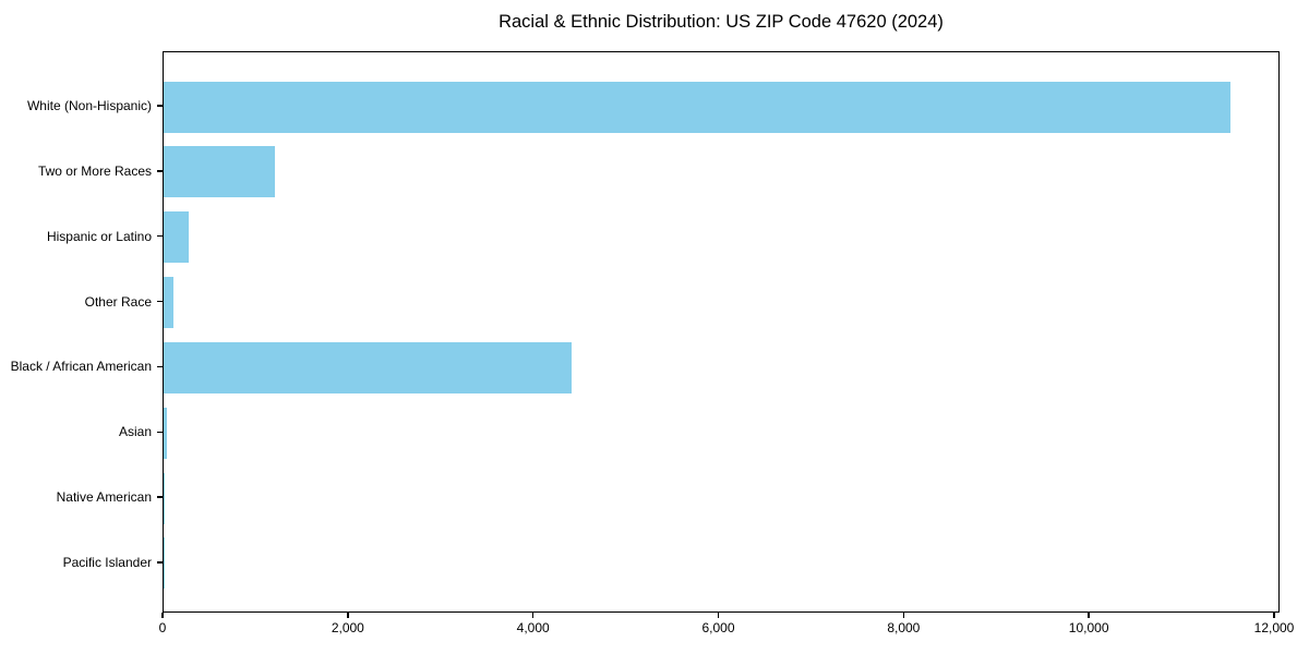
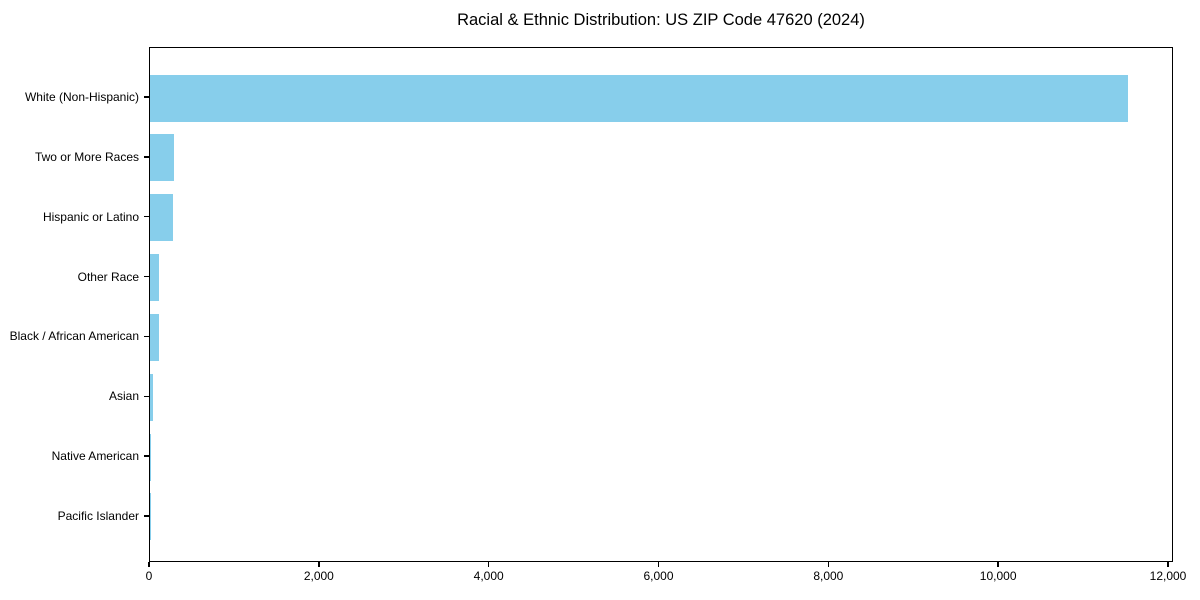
Two or More Races: 1200 -> 300
Black / African American: 4400 -> 100
